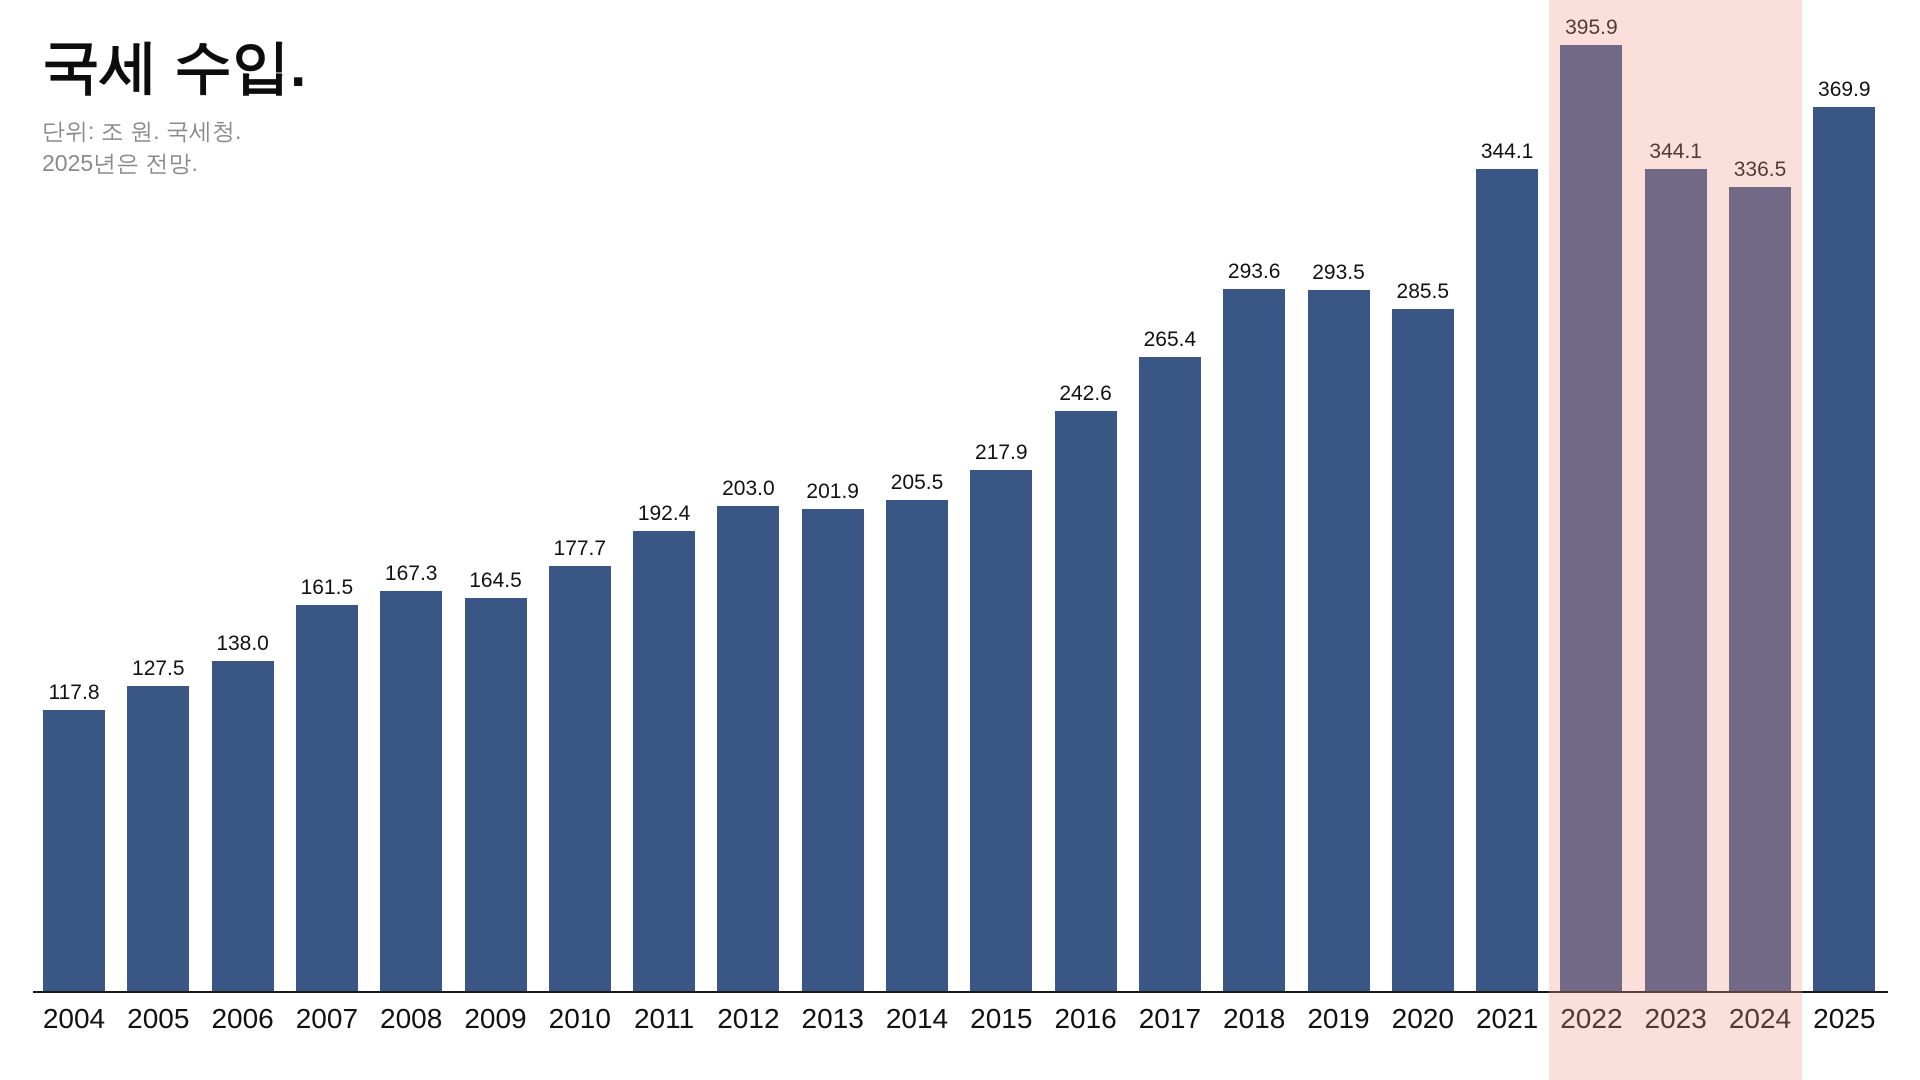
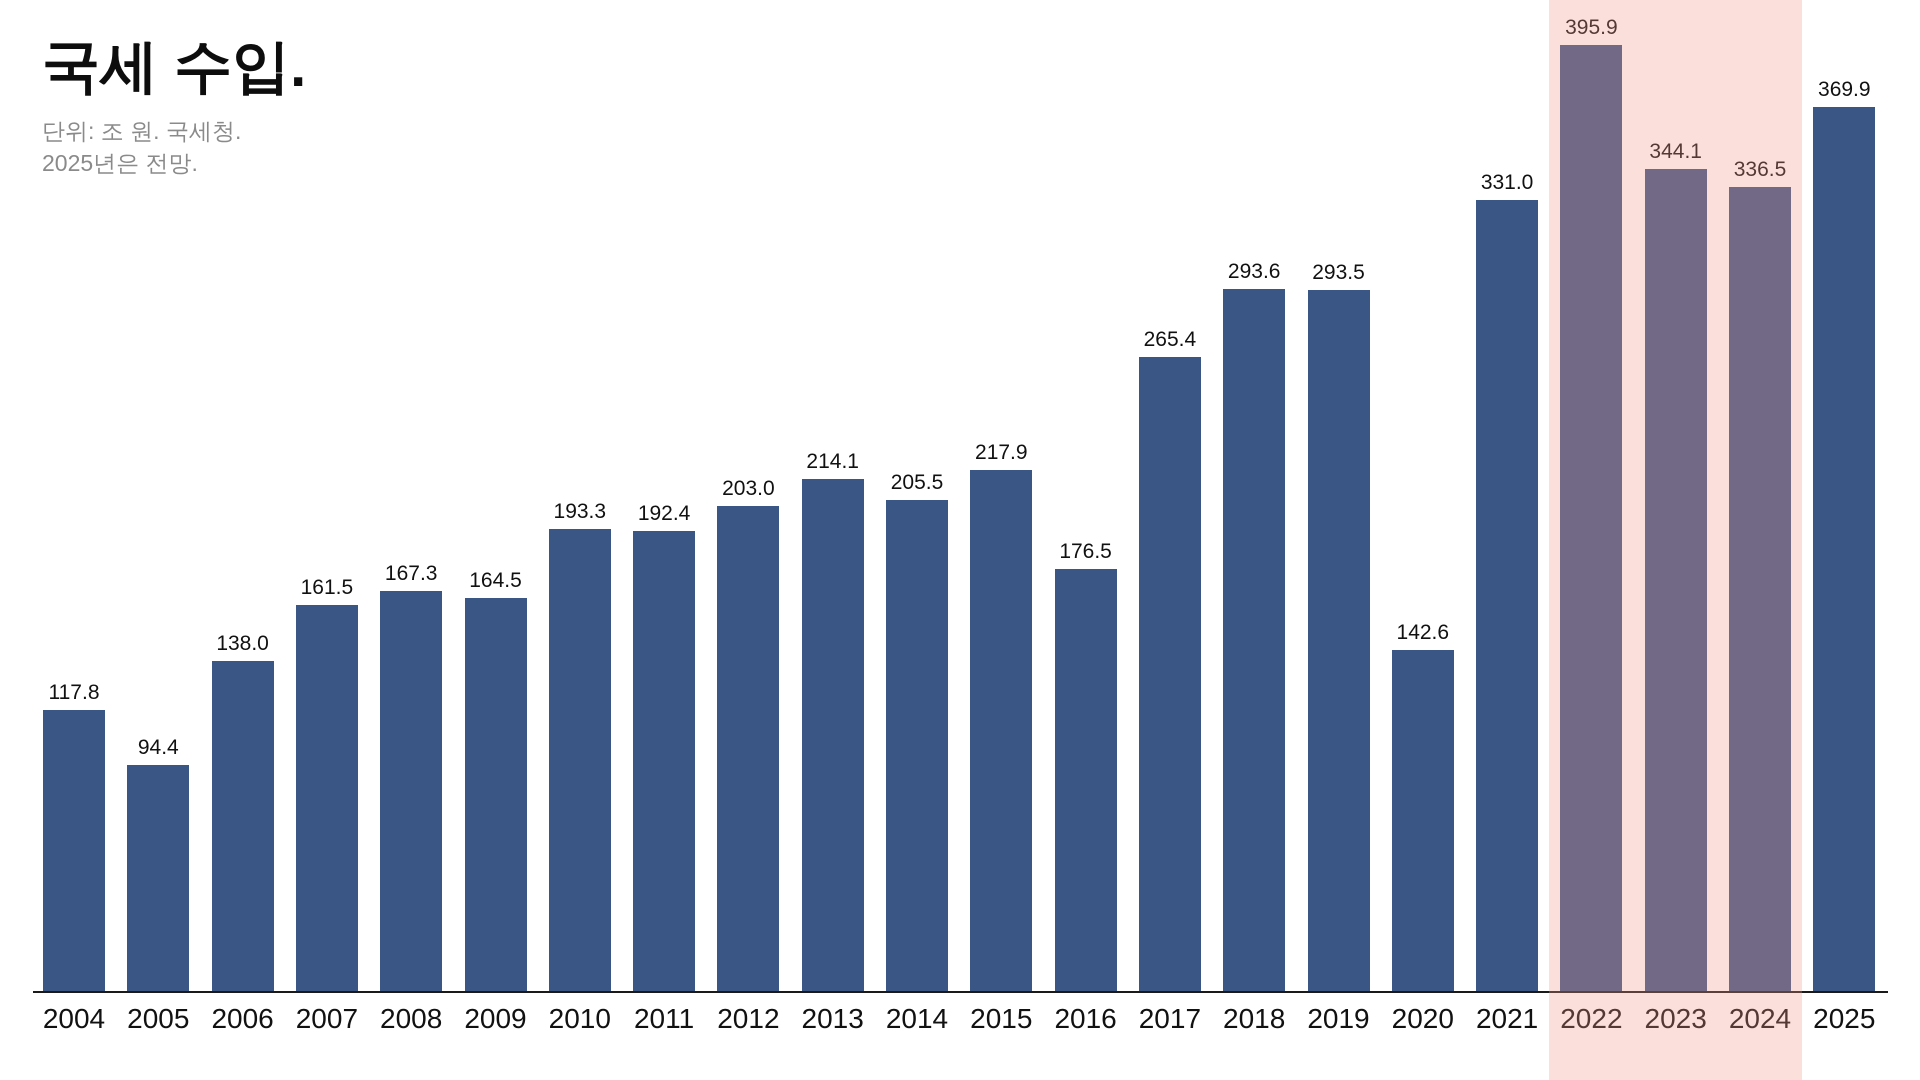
2005: 127.5 -> 94.4
2010: 177.7 -> 193.3
2013: 201.9 -> 214.1
2016: 242.6 -> 176.5
2020: 285.5 -> 142.6
2021: 344.1 -> 331.0
